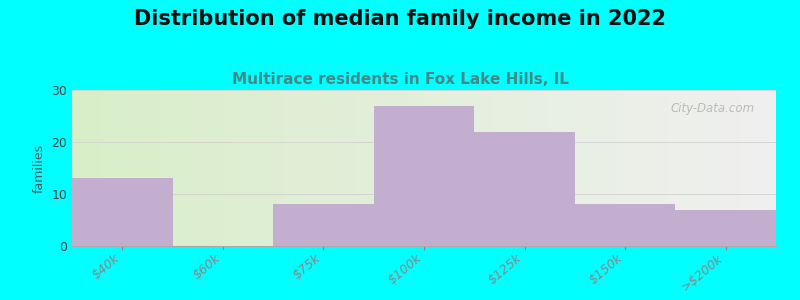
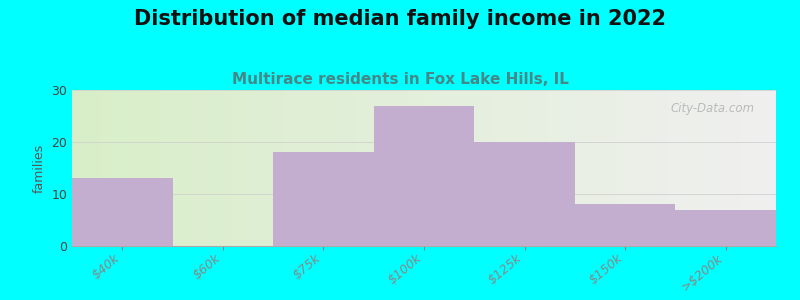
$75k: 8 -> 18
$125k: 22 -> 20
